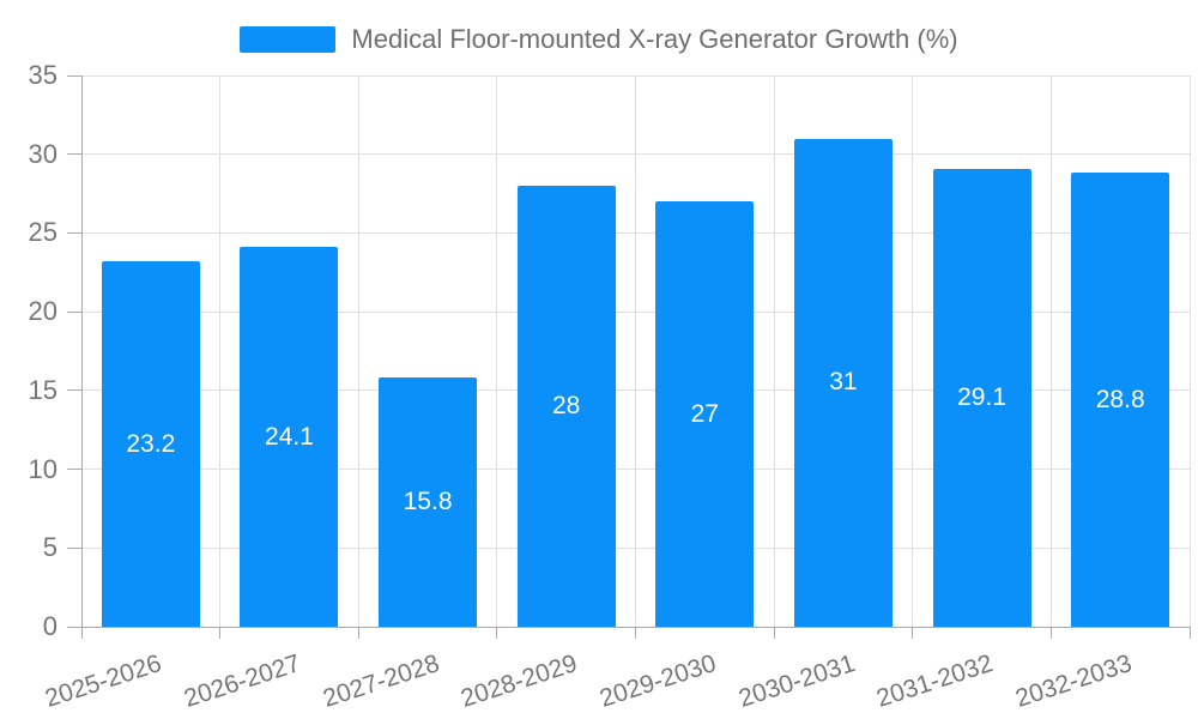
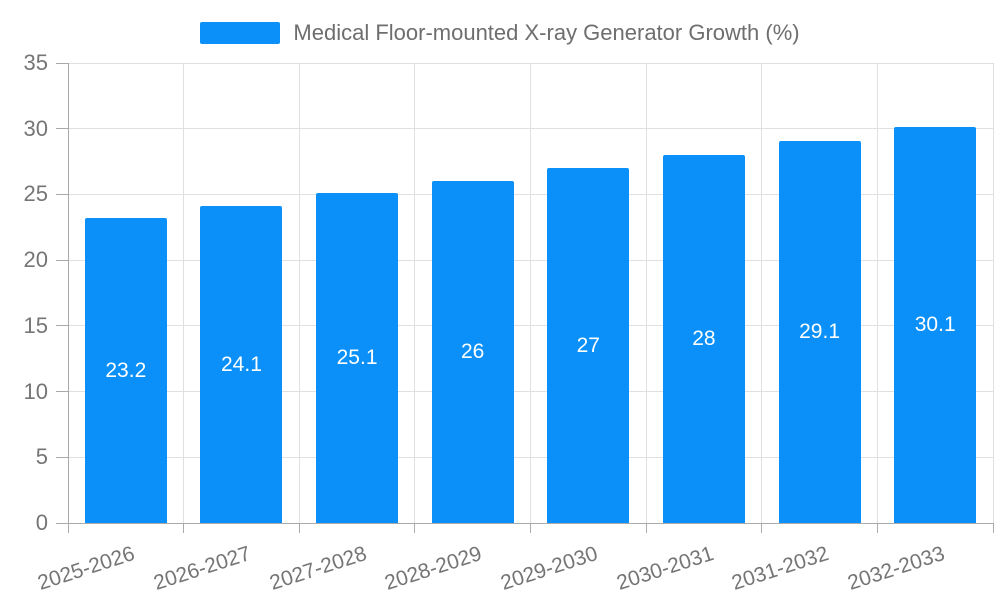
2027-2028: 15.8 -> 25.1
2028-2029: 28 -> 26
2030-2031: 31 -> 28
2032-2033: 28.8 -> 30.1
